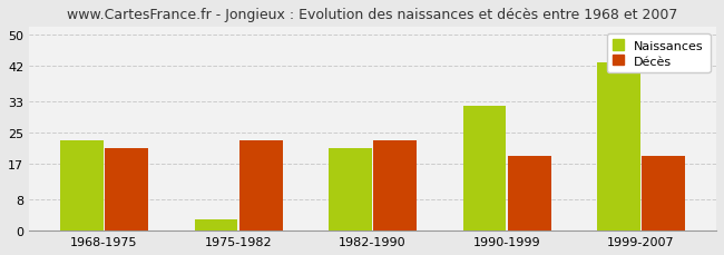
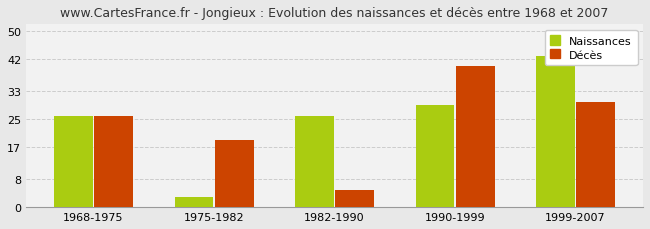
Naissances/1968-1975: 23 -> 26
Décès/1968-1975: 21 -> 26
Décès/1975-1982: 23 -> 19
Naissances/1982-1990: 21 -> 26
Décès/1982-1990: 23 -> 5
Naissances/1990-1999: 32 -> 29
Décès/1990-1999: 19 -> 40
Décès/1999-2007: 19 -> 30
